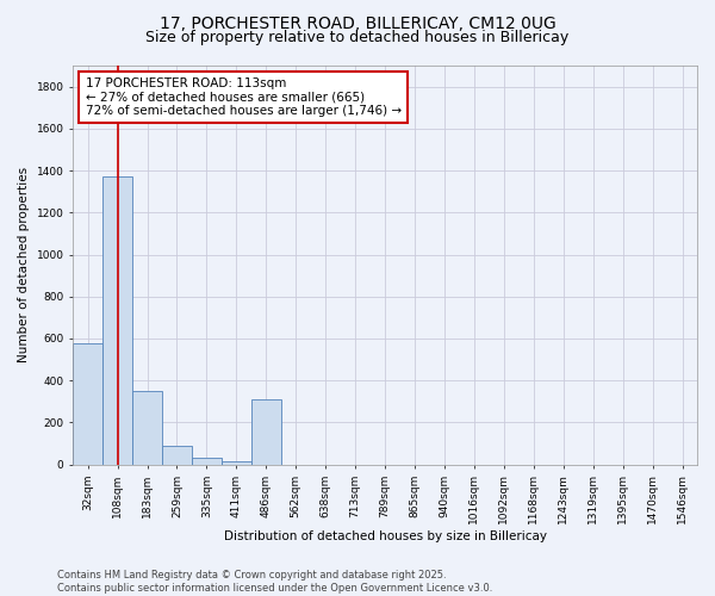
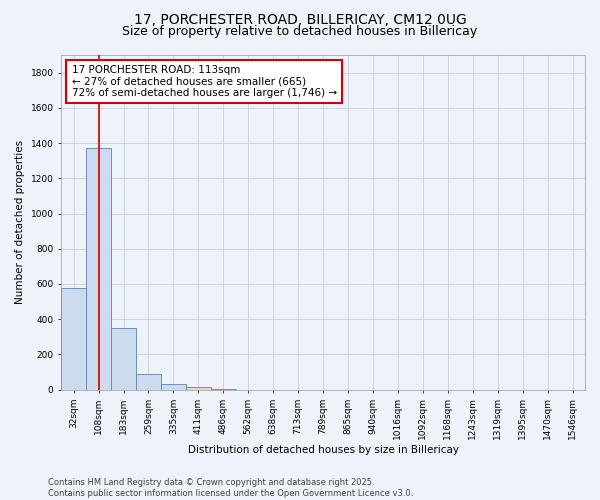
486sqm: 310 -> 0
